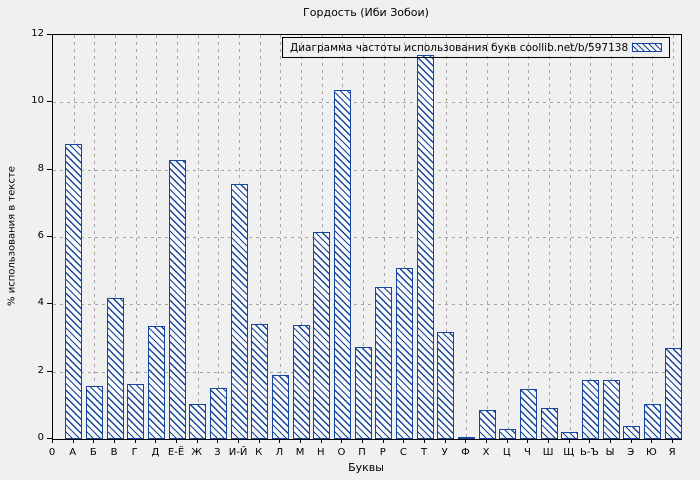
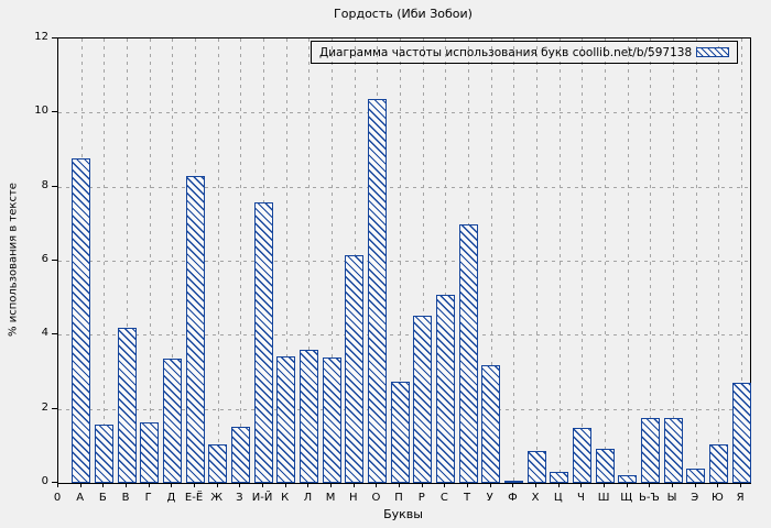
Л: 1.9 -> 3.6
Т: 11.4 -> 7.0
